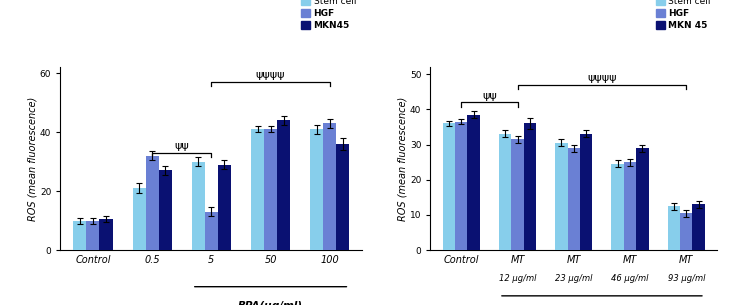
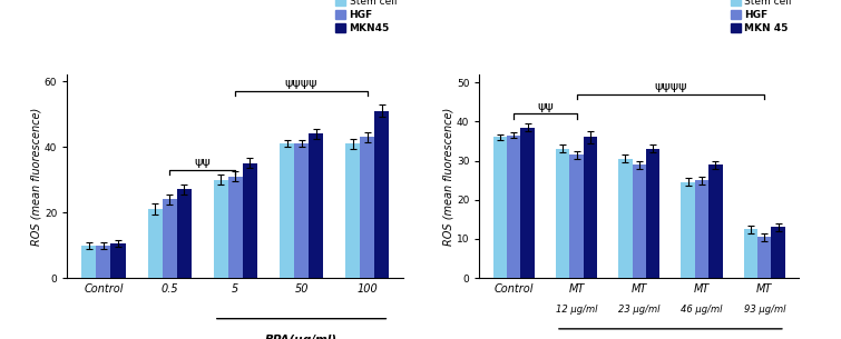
HGF/0.5: 32 -> 24
HGF/5: 13 -> 31
MKN45/5: 29.0 -> 35.0
MKN45/100: 36.0 -> 51.0
